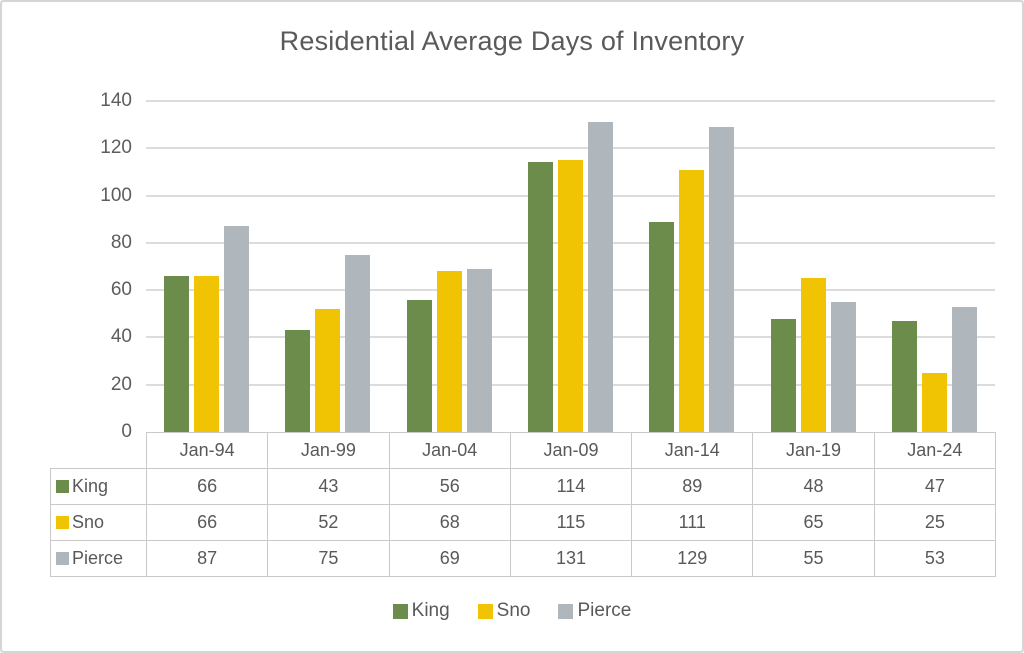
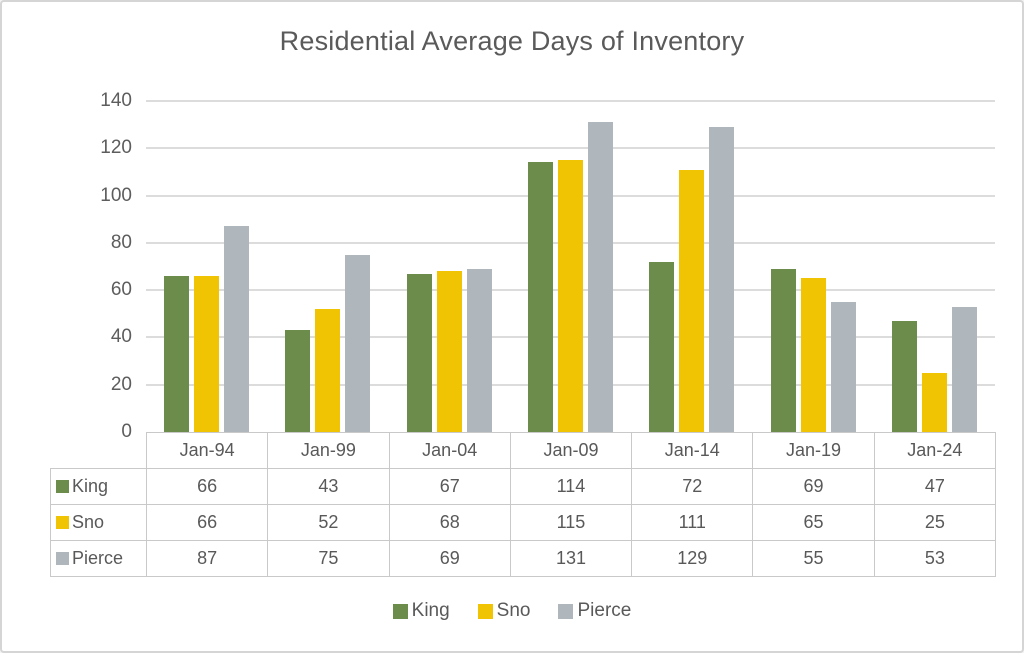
King/Jan-04: 56 -> 67
King/Jan-14: 89 -> 72
King/Jan-19: 48 -> 69
